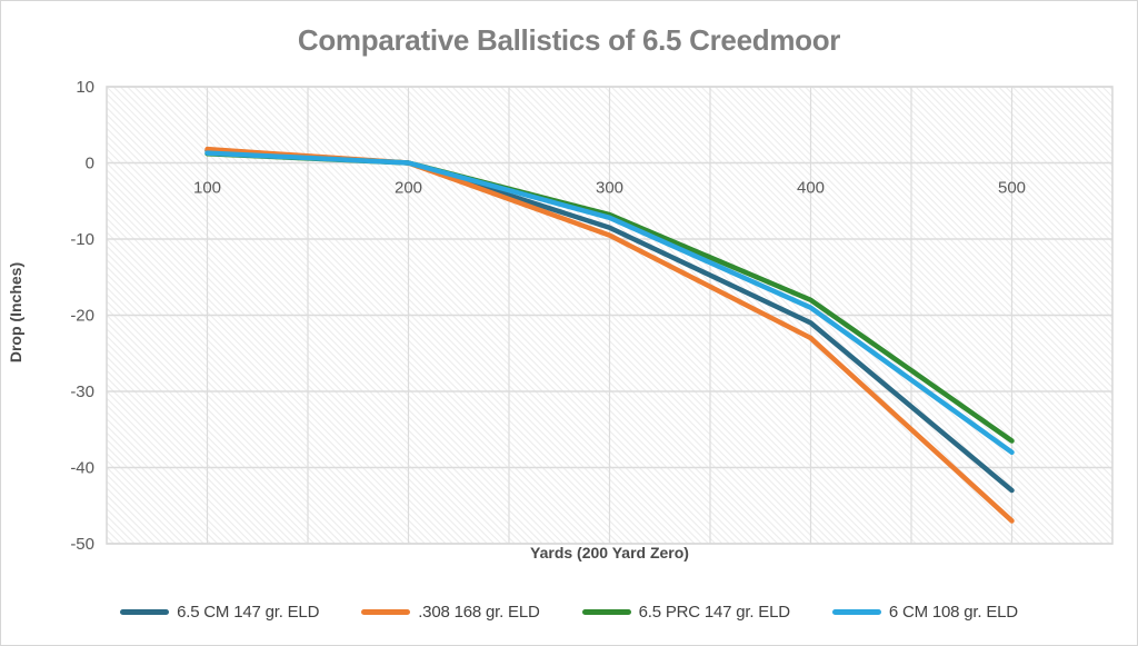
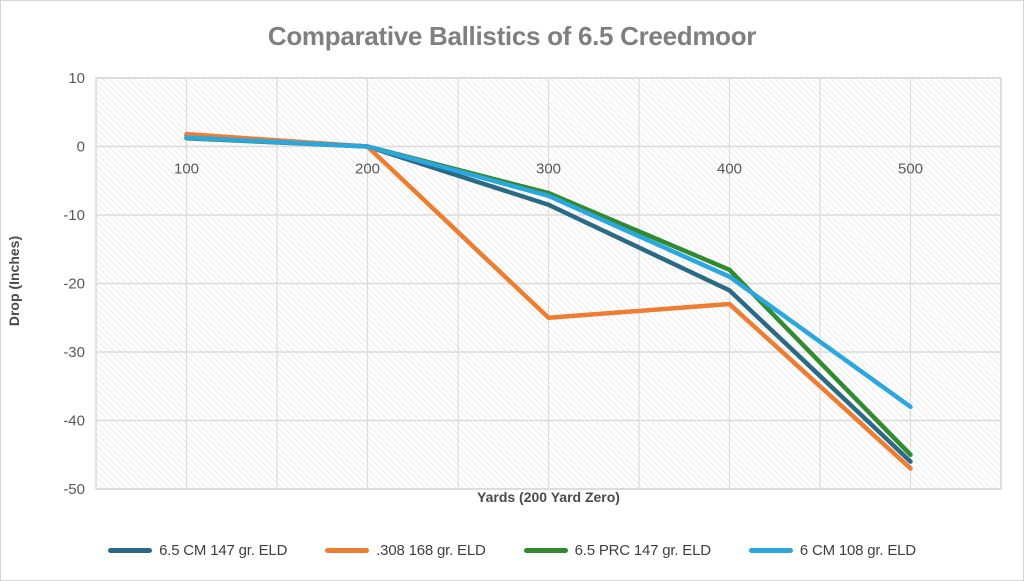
.308 168 gr. ELD/300: -10 -> -25
6.5 CM 147 gr. ELD/500: -43 -> -46
6.5 PRC 147 gr. ELD/500: -36 -> -45
